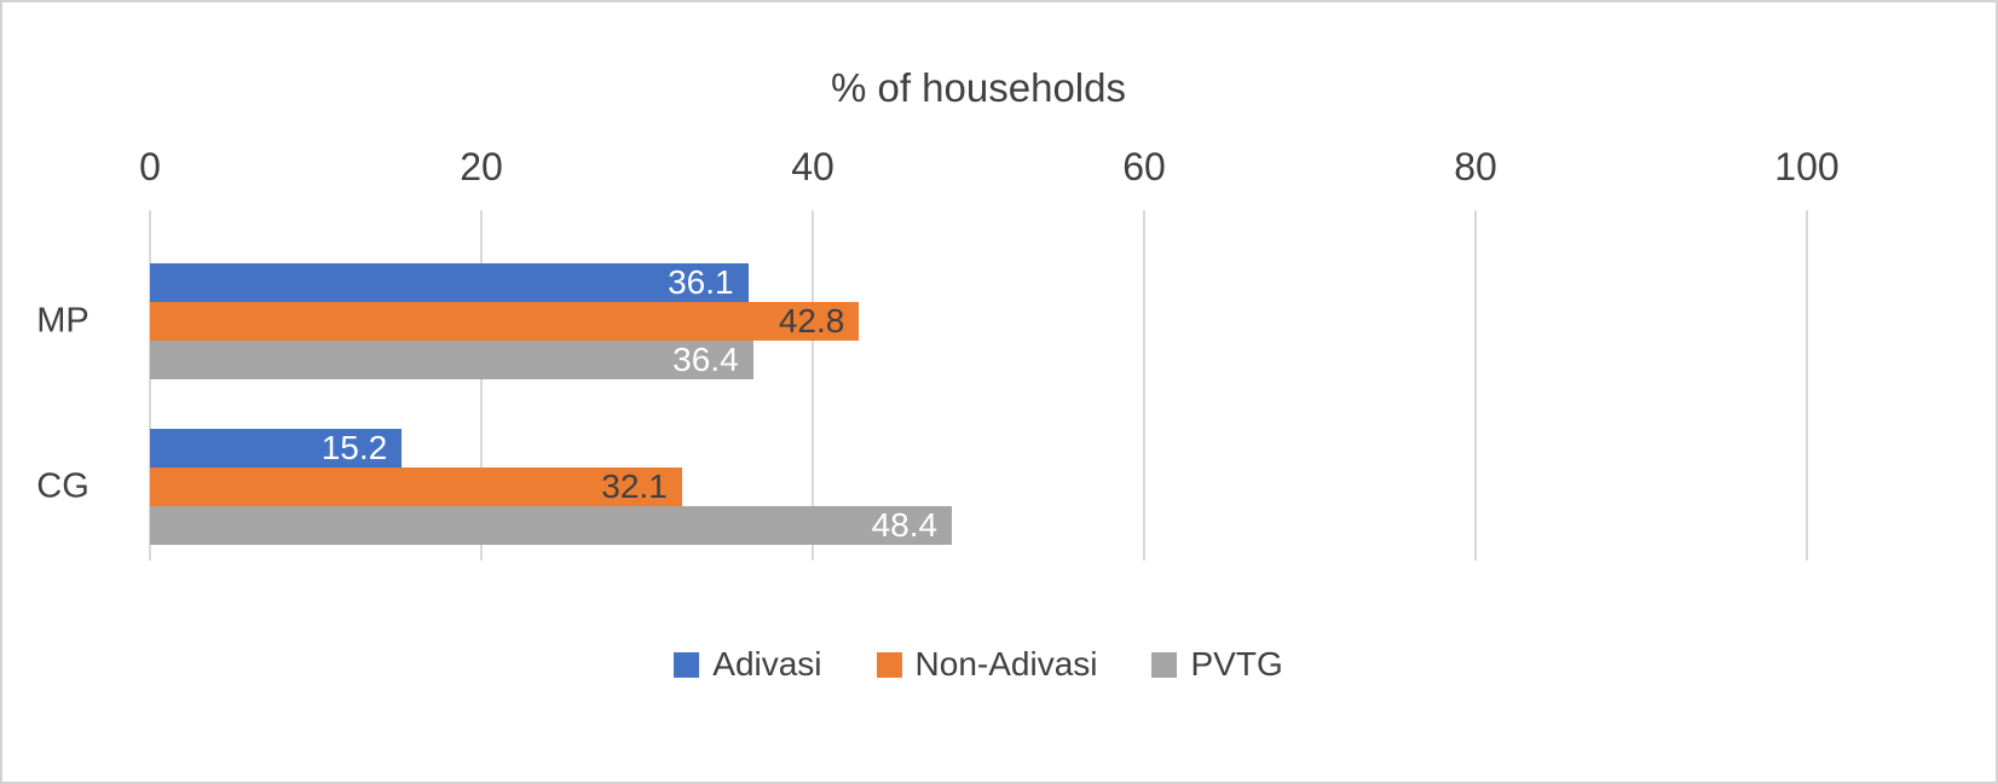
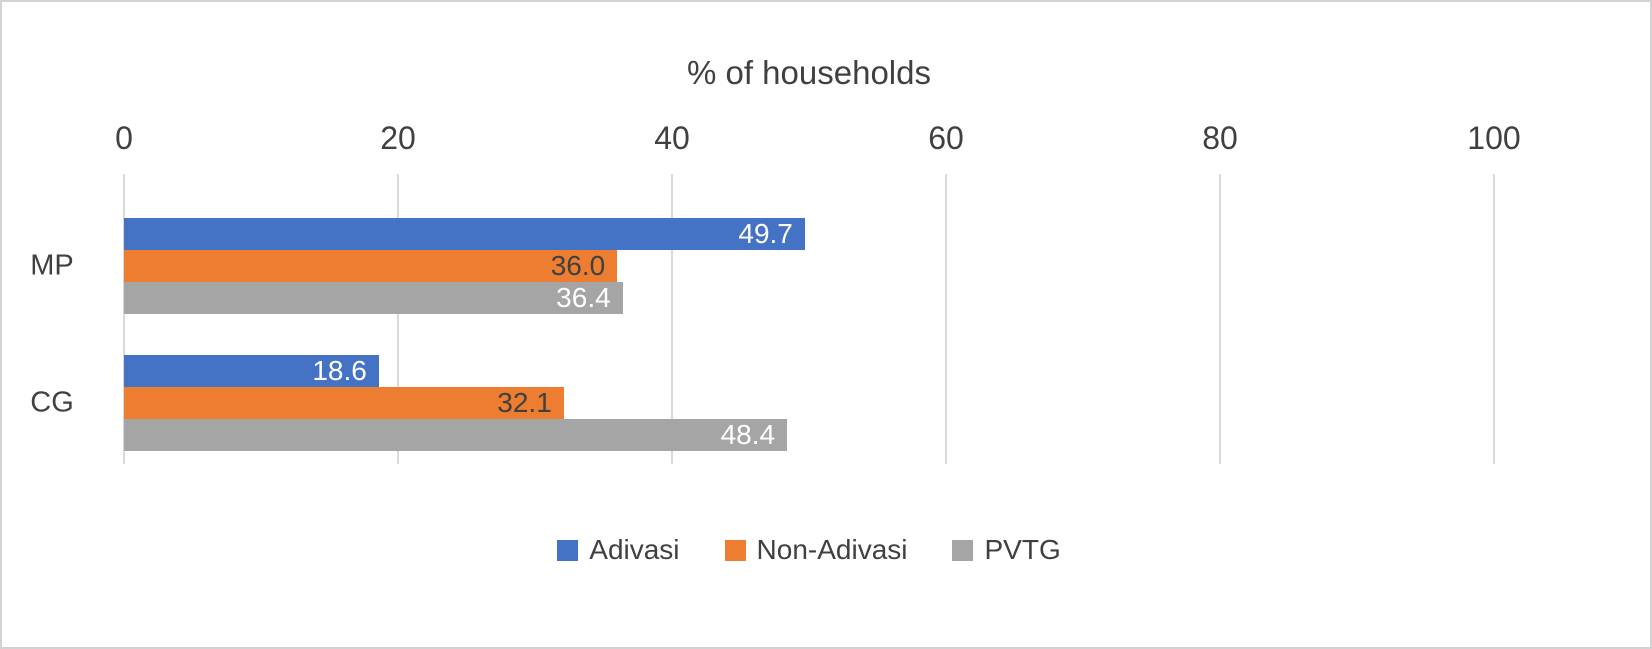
Adivasi/MP: 36.1 -> 49.7
Non-Adivasi/MP: 42.8 -> 36.0
Adivasi/CG: 15.2 -> 18.6
